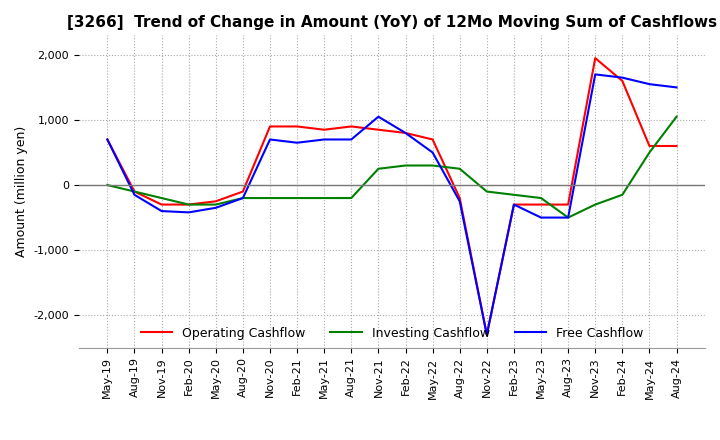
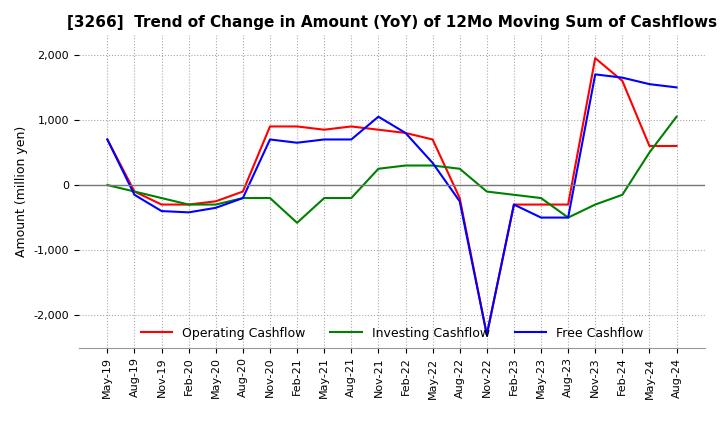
Investing Cashflow/Feb-21: -200 -> -580
Free Cashflow/May-22: 500 -> 340
